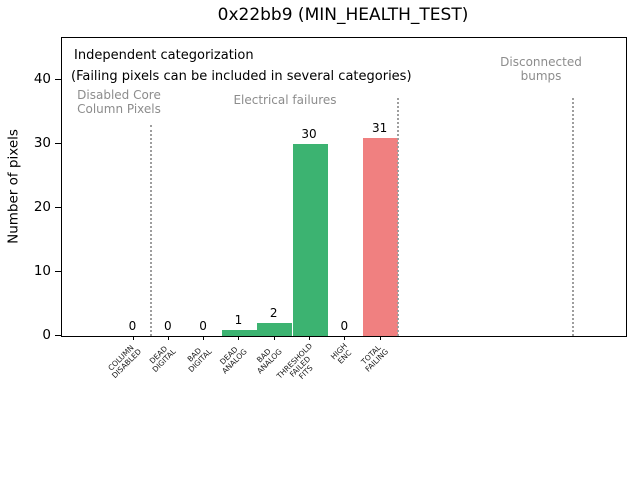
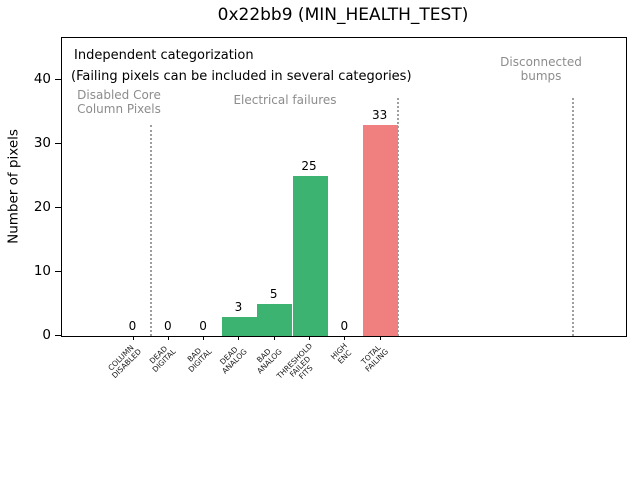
DEAD ANALOG: 1 -> 3
BAD ANALOG: 2 -> 5
THRESHOLD FAILED FITS: 30 -> 25
TOTAL FAILING: 31 -> 33
